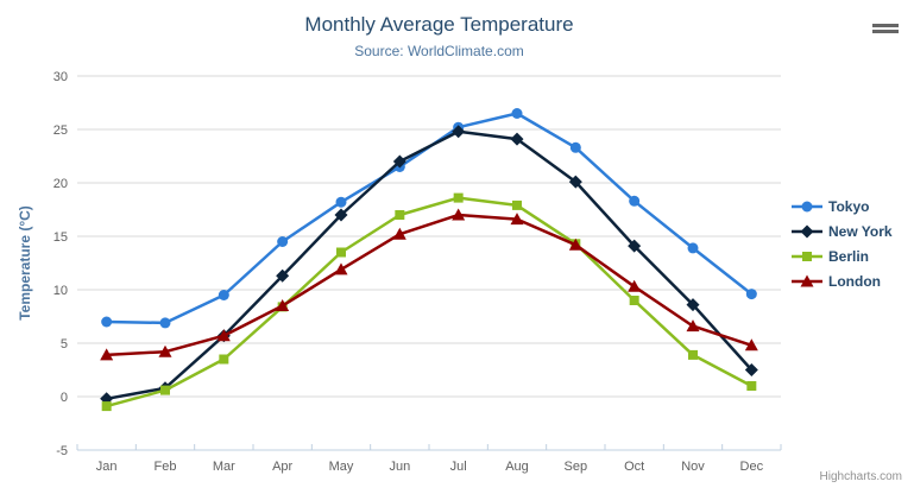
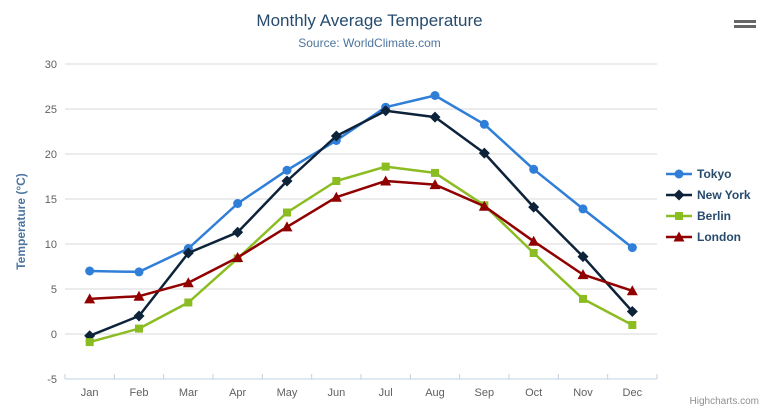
New York/Feb: 1 -> 2
New York/Mar: 6 -> 9
